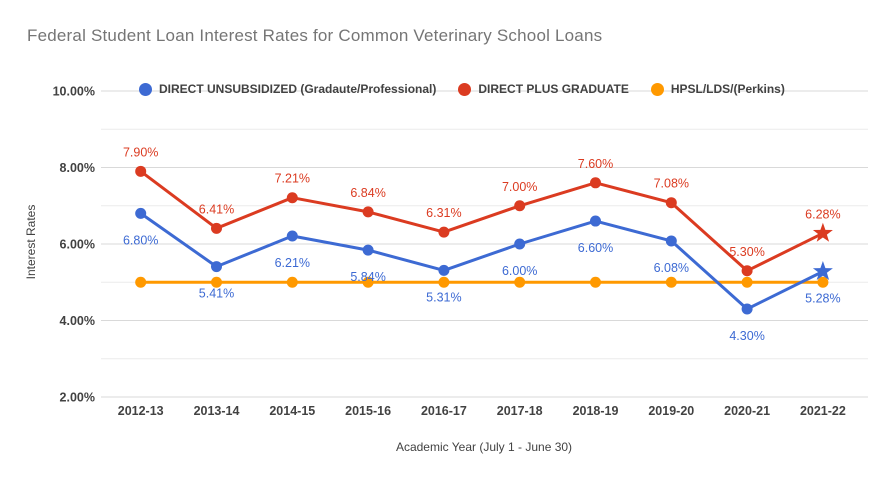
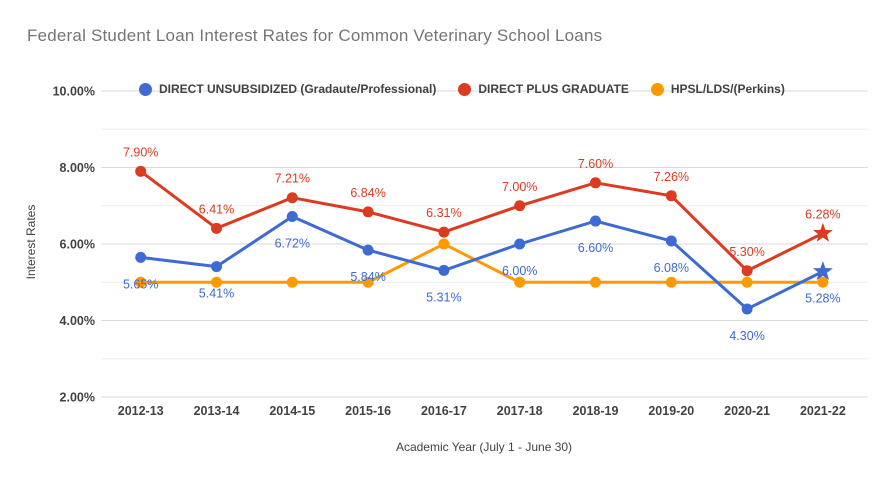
DIRECT UNSUBSIDIZED (Gradaute/Professional)/2012-13: 6.80% -> 5.65%
DIRECT UNSUBSIDIZED (Gradaute/Professional)/2014-15: 6.21% -> 6.72%
HPSL/LDS/(Perkins)/2016-17: 5% -> 6%
DIRECT PLUS GRADUATE/2019-20: 7.08% -> 7.26%
